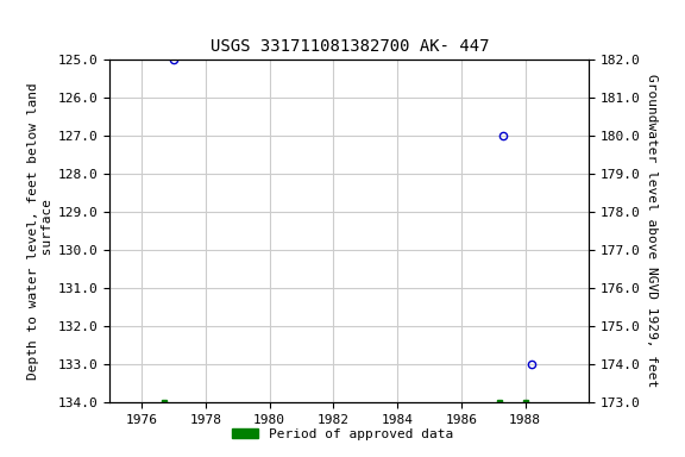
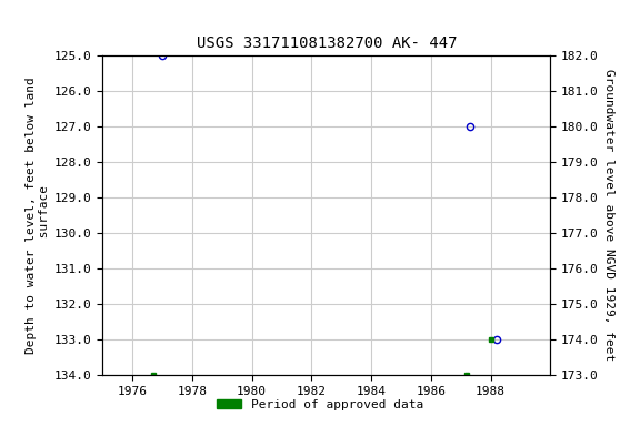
Period of approved data/1988: 134 -> 133
